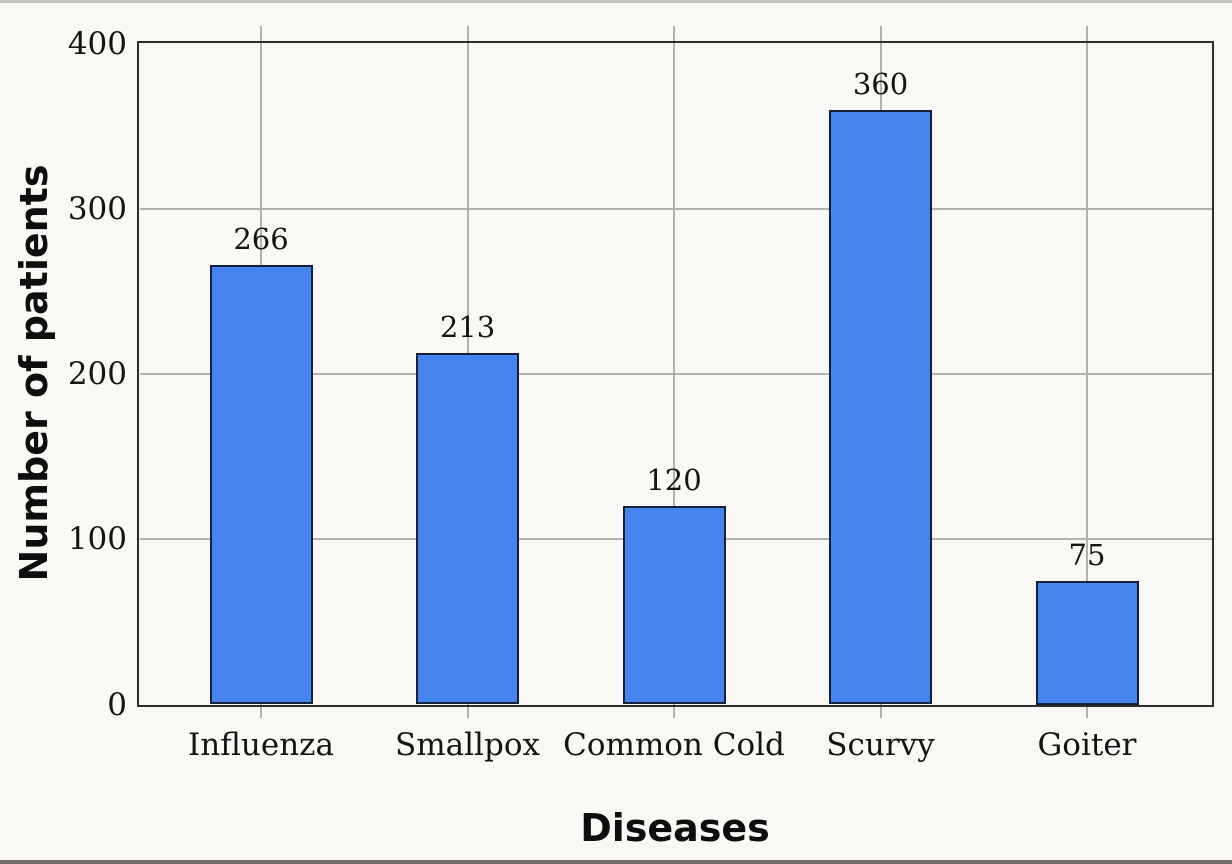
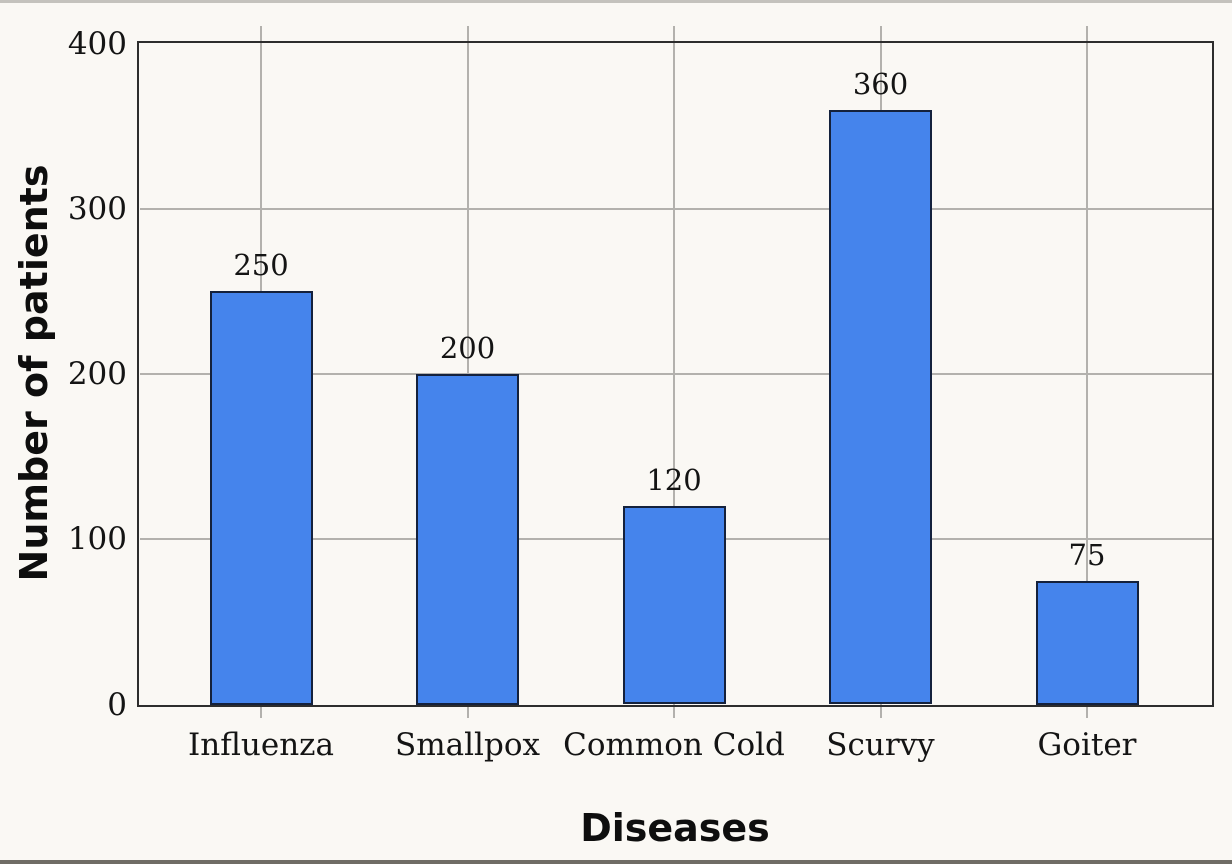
Influenza: 266 -> 250
Smallpox: 213 -> 200
